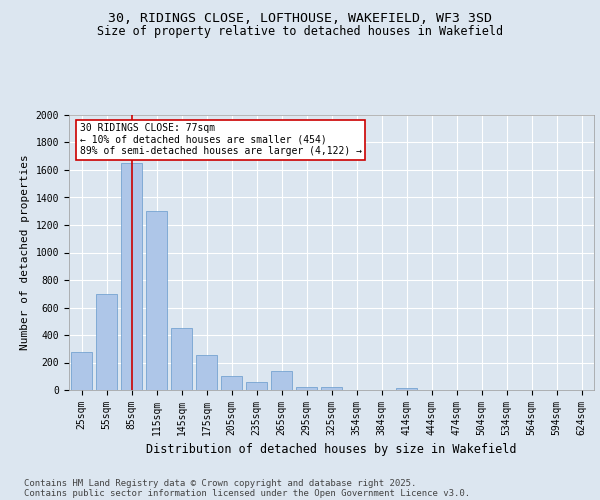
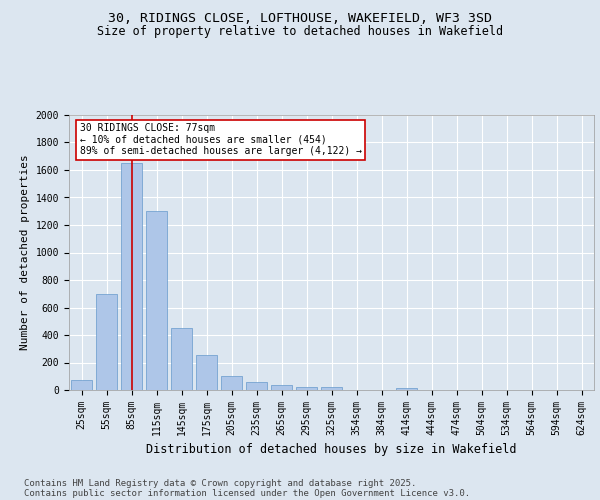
25sqm: 280 -> 70
265sqm: 140 -> 40
